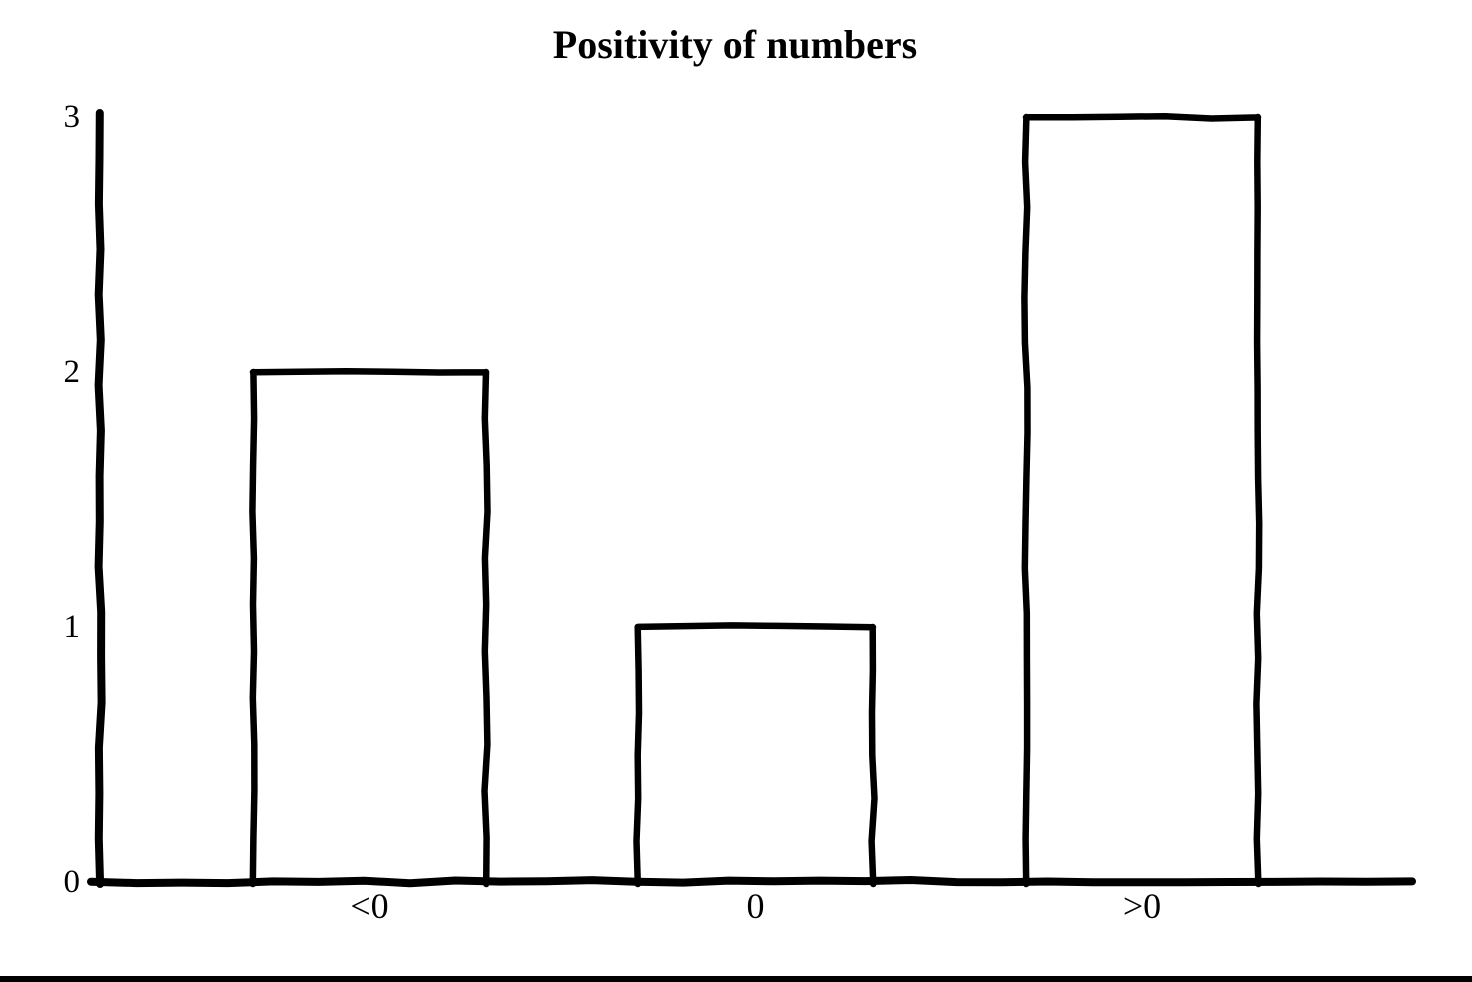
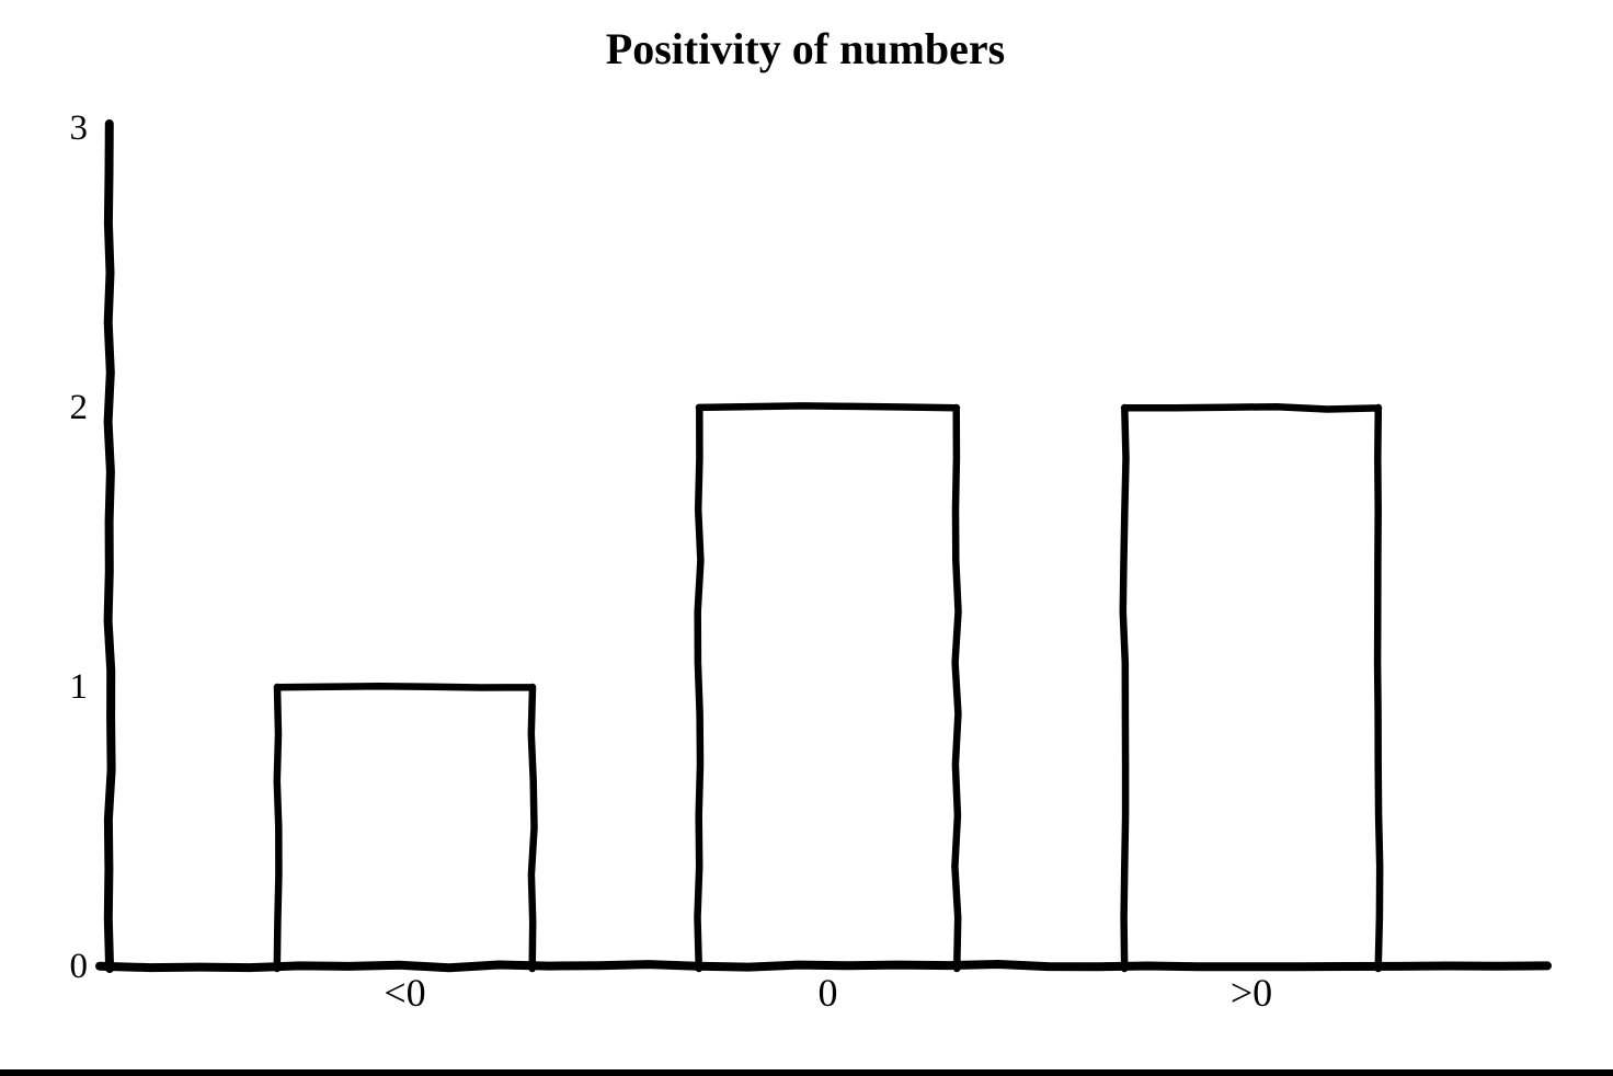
<0: 2 -> 1
0: 1 -> 2
>0: 3 -> 2
